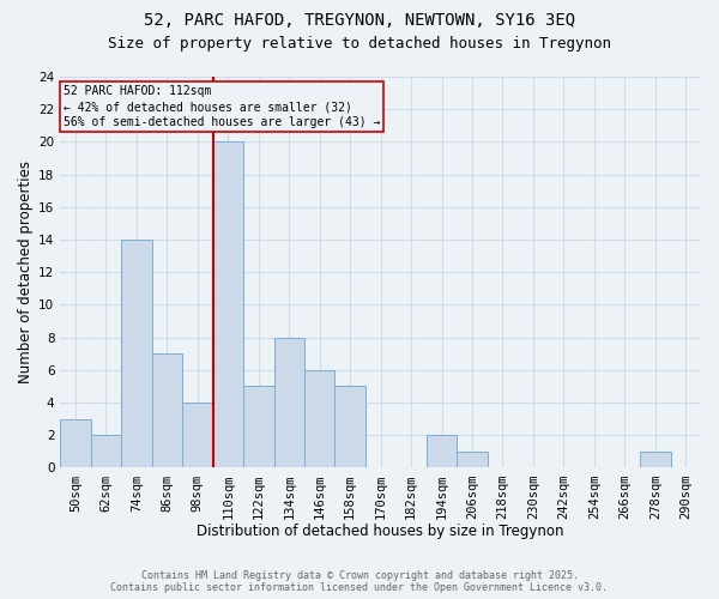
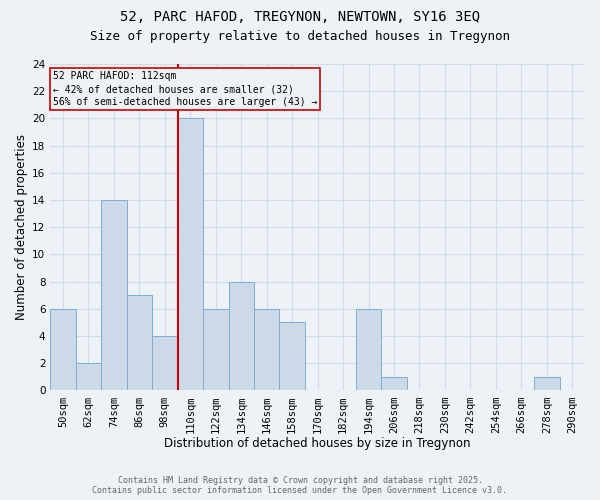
50sqm: 3 -> 6
122sqm: 5 -> 6
194sqm: 2 -> 6
